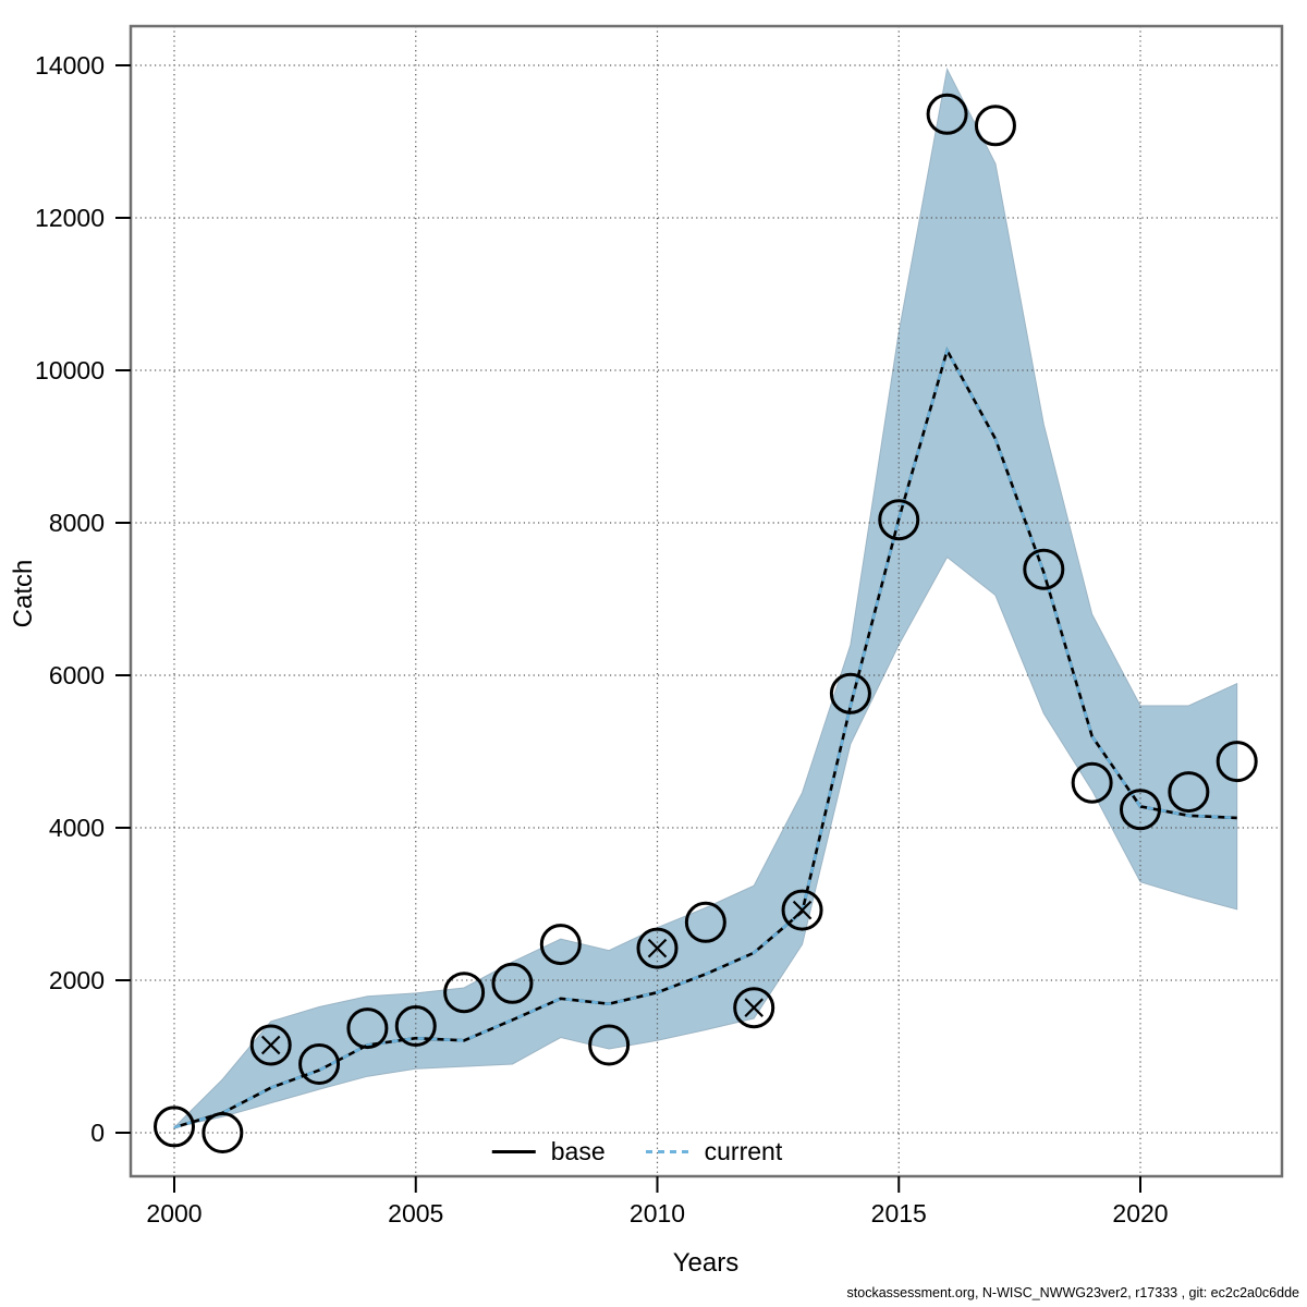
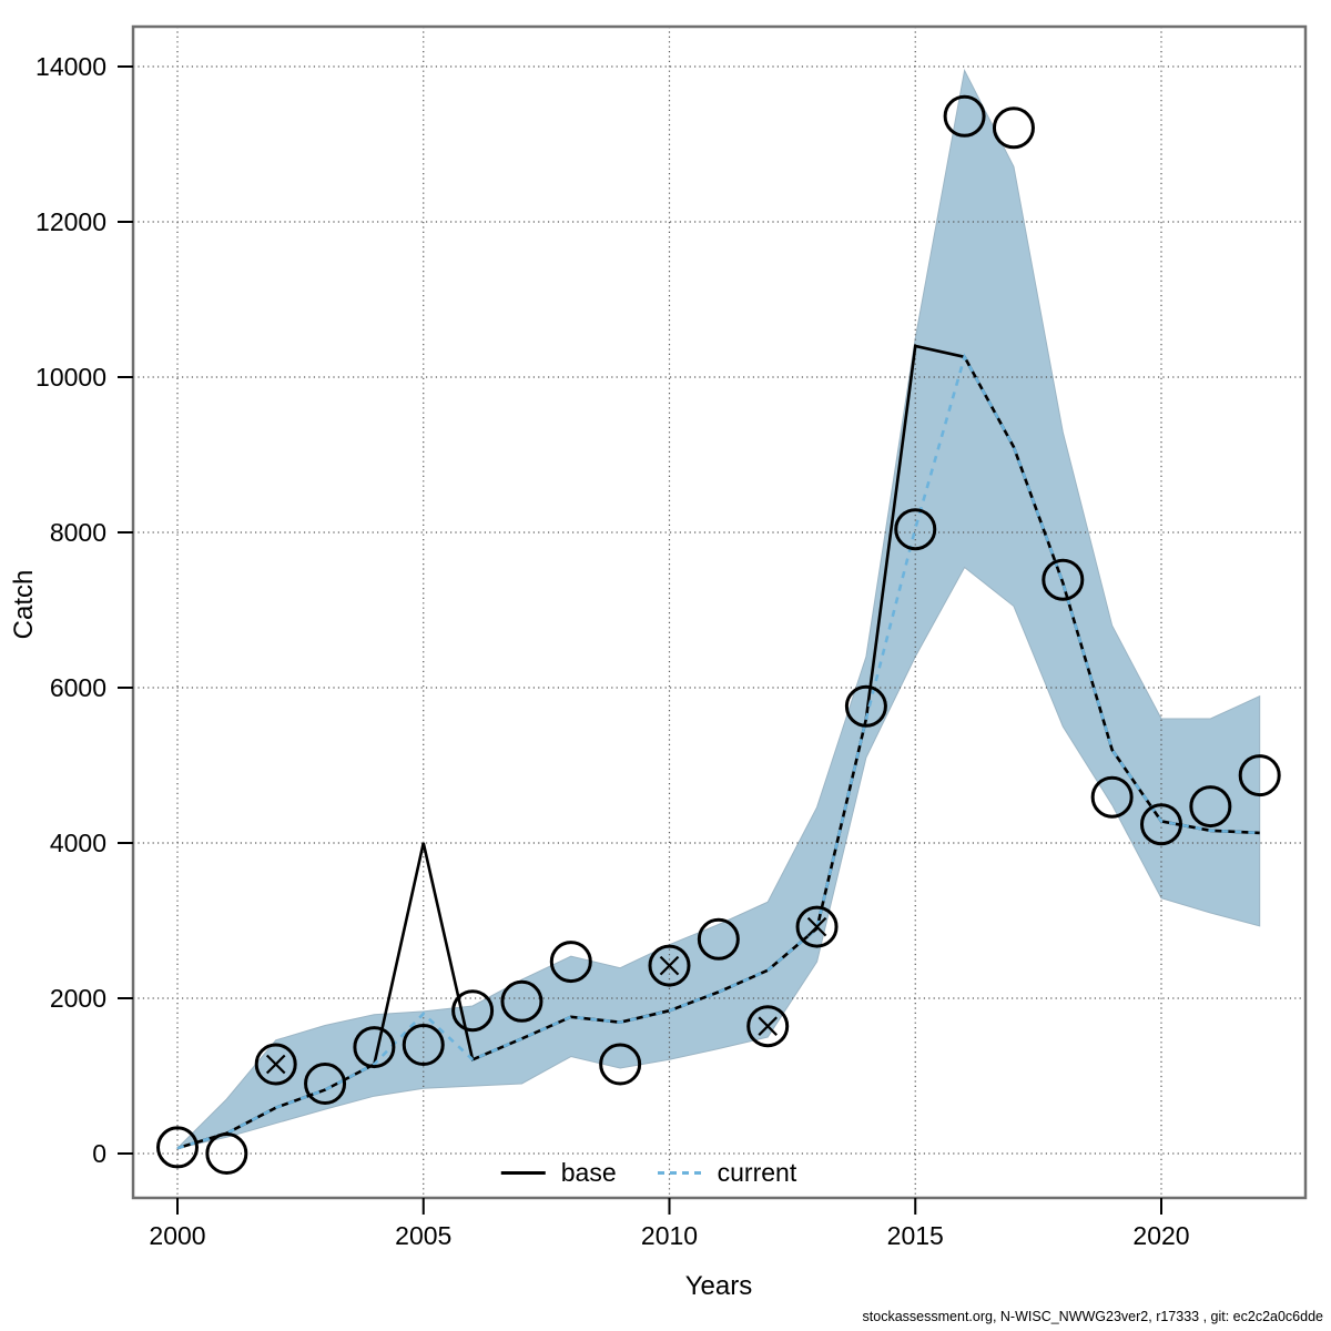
base/2005: 1200 -> 4000
current/2005: 1200 -> 1800
base/2015: 8000 -> 10400
